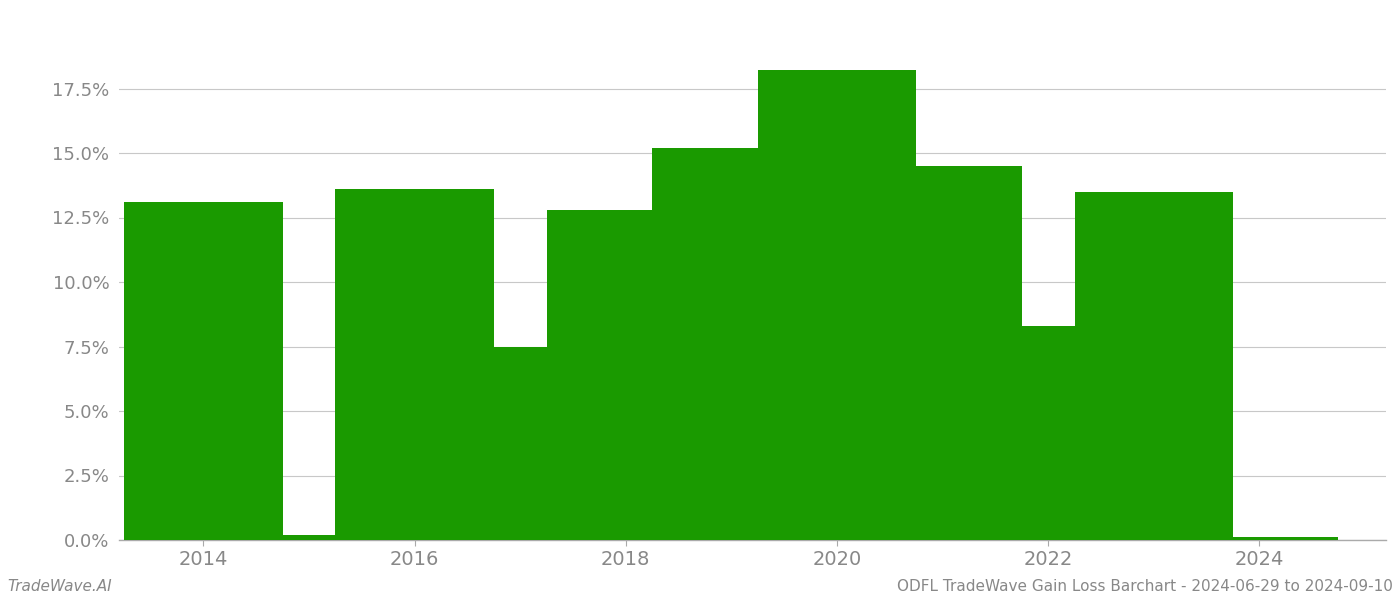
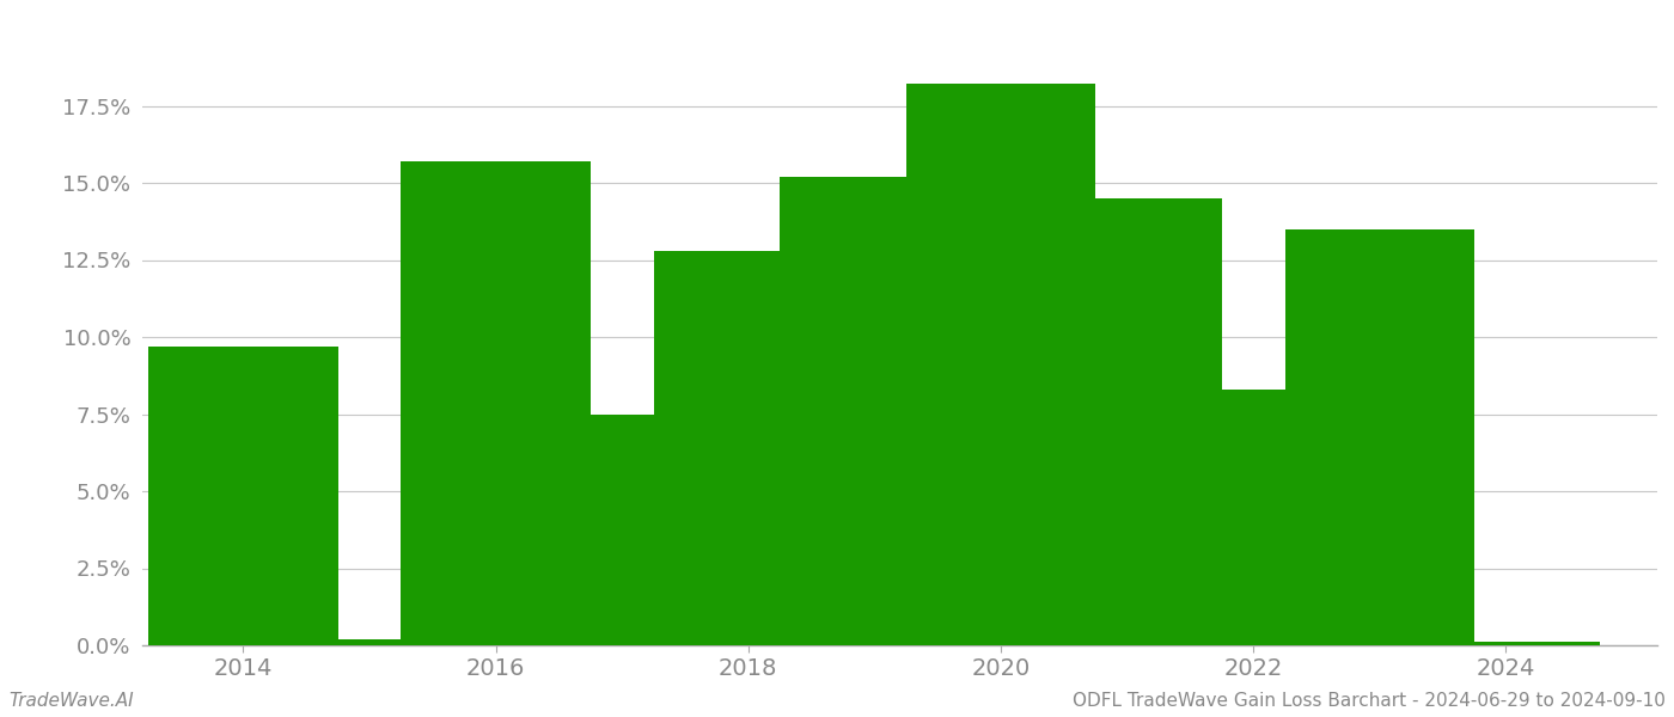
2014: 13.1% -> 9.7%
2016: 13.6% -> 15.7%
